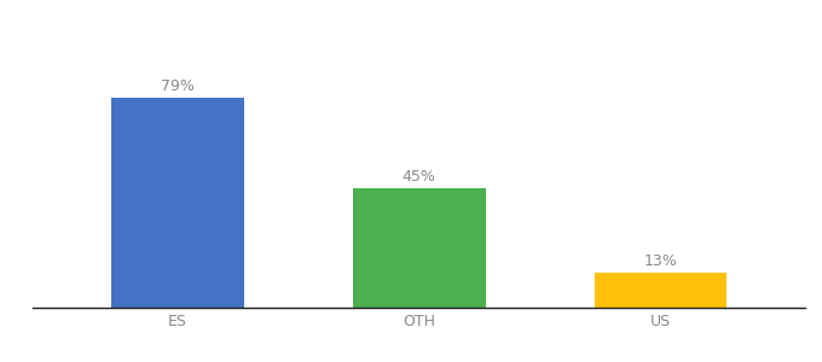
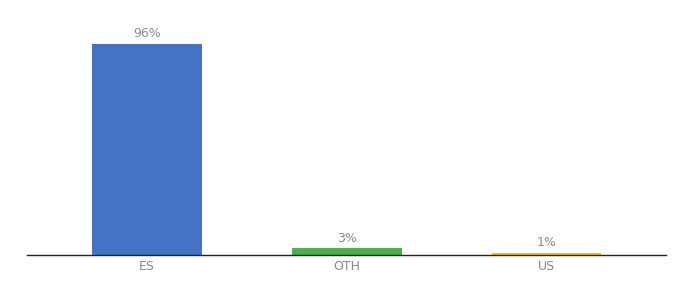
ES: 79% -> 96%
OTH: 45% -> 3%
US: 13% -> 1%
